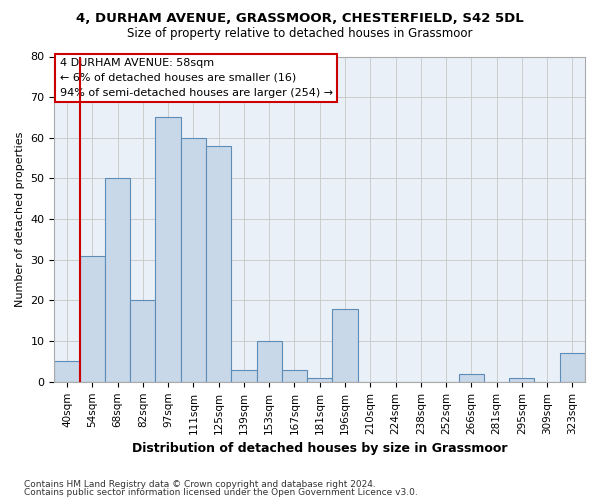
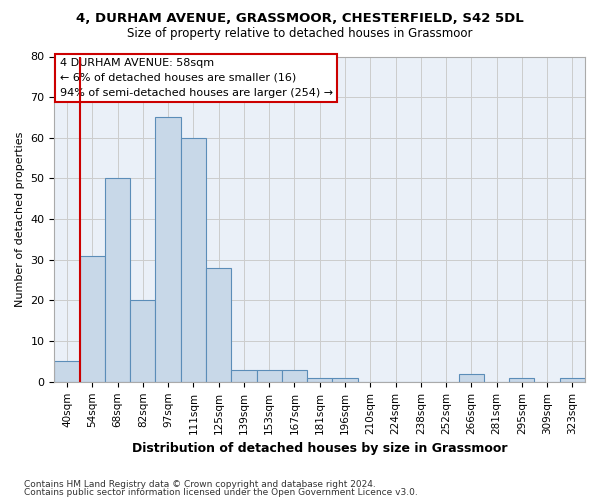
125sqm: 58 -> 28
153sqm: 10 -> 3
196sqm: 18 -> 1
323sqm: 7 -> 1
